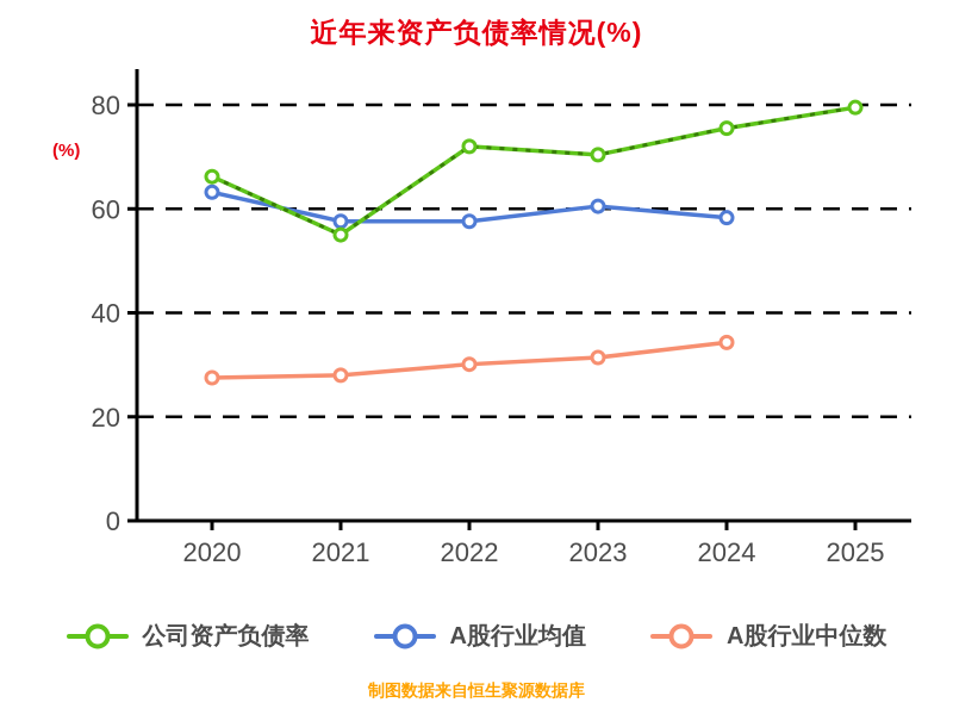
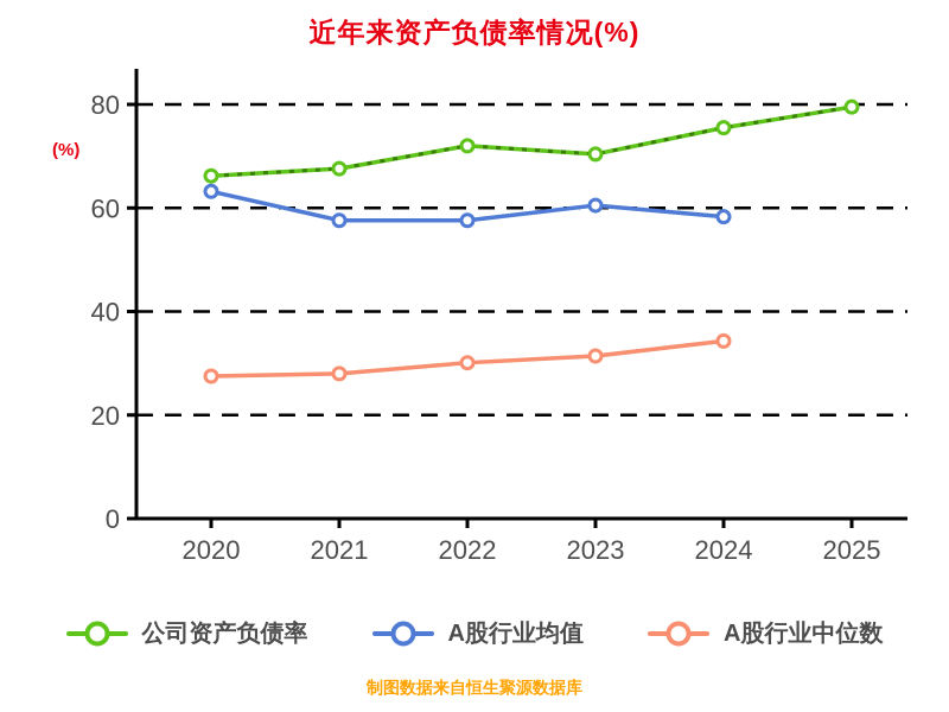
公司资产负债率/2021: 55 -> 68
